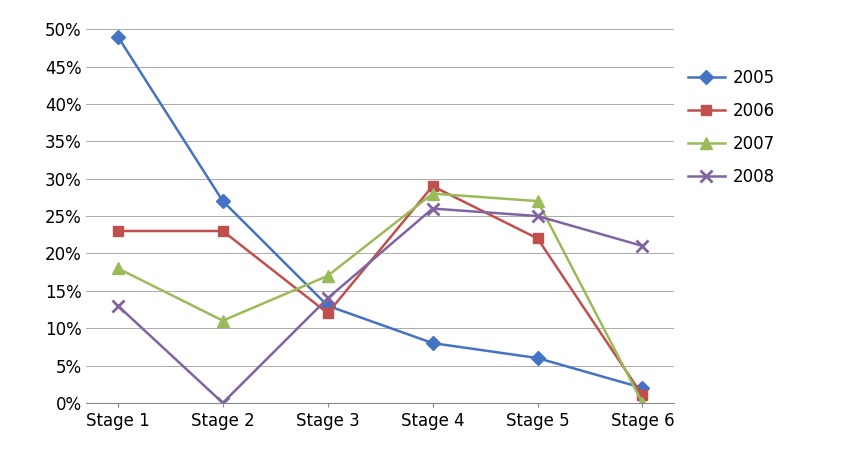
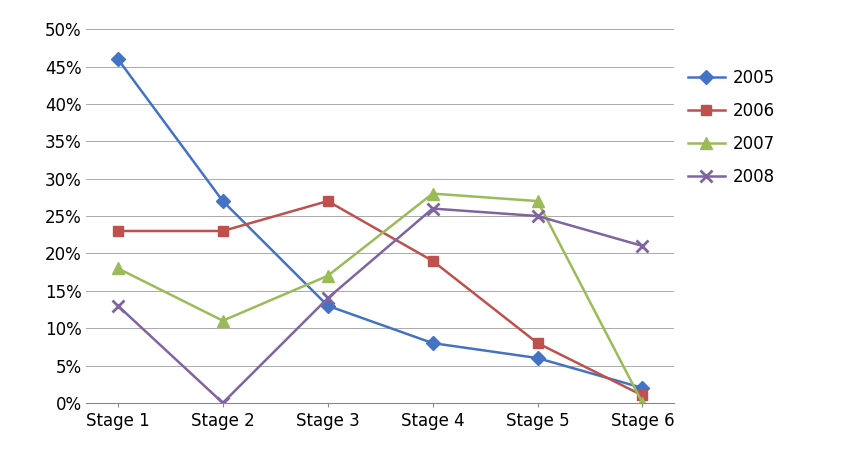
2005/Stage 1: 49% -> 46%
2006/Stage 3: 12% -> 27%
2006/Stage 4: 29% -> 19%
2006/Stage 5: 22% -> 8%
